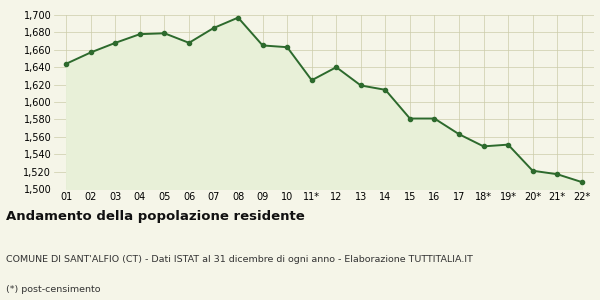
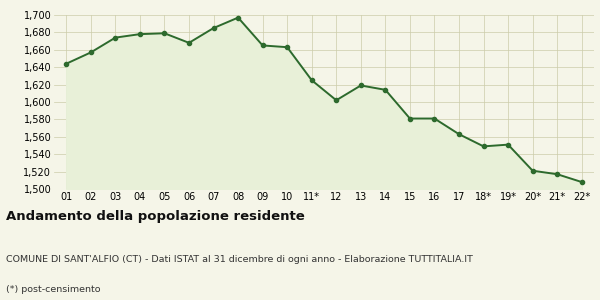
03: 1,668 -> 1,674
12: 1,640 -> 1,602
